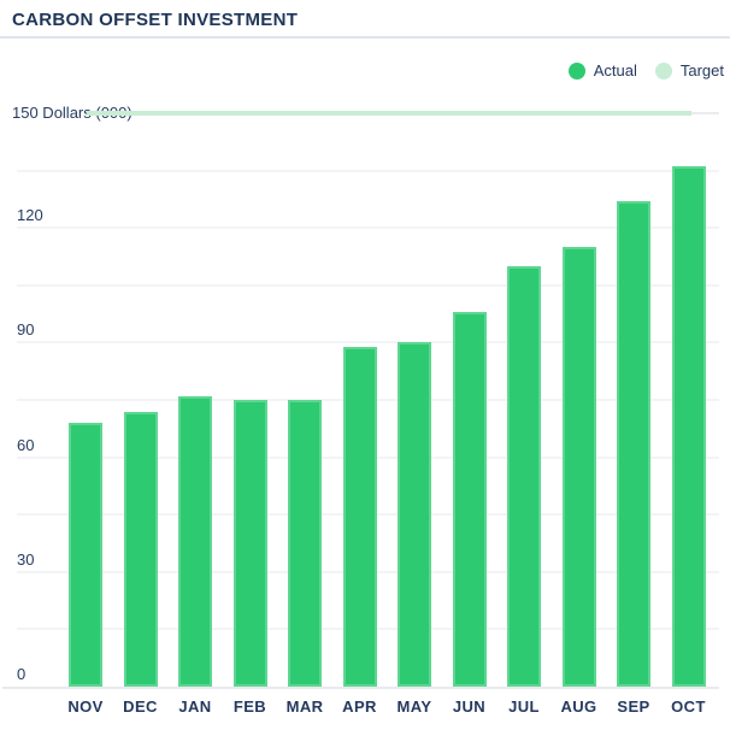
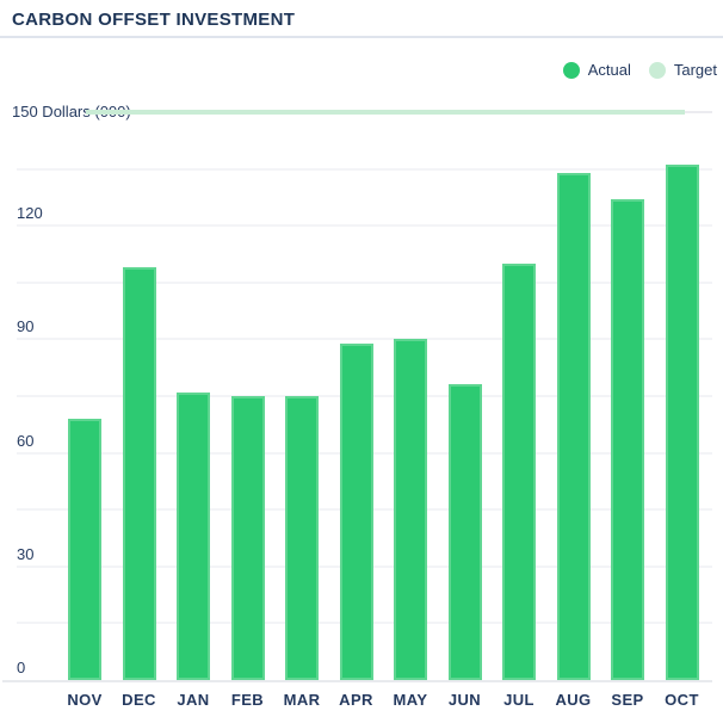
DEC: 72 -> 109
JUN: 98 -> 78
AUG: 115 -> 134
